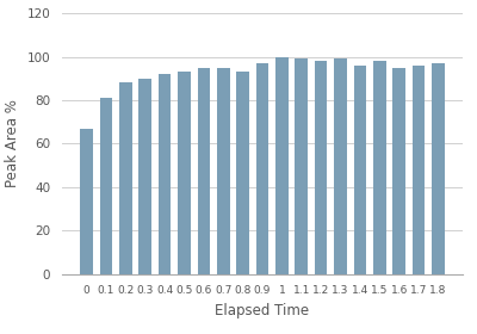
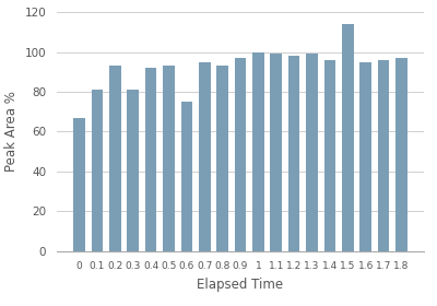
0.2: 88 -> 93
0.3: 90 -> 81
0.6: 95 -> 75
1.5: 98 -> 114
